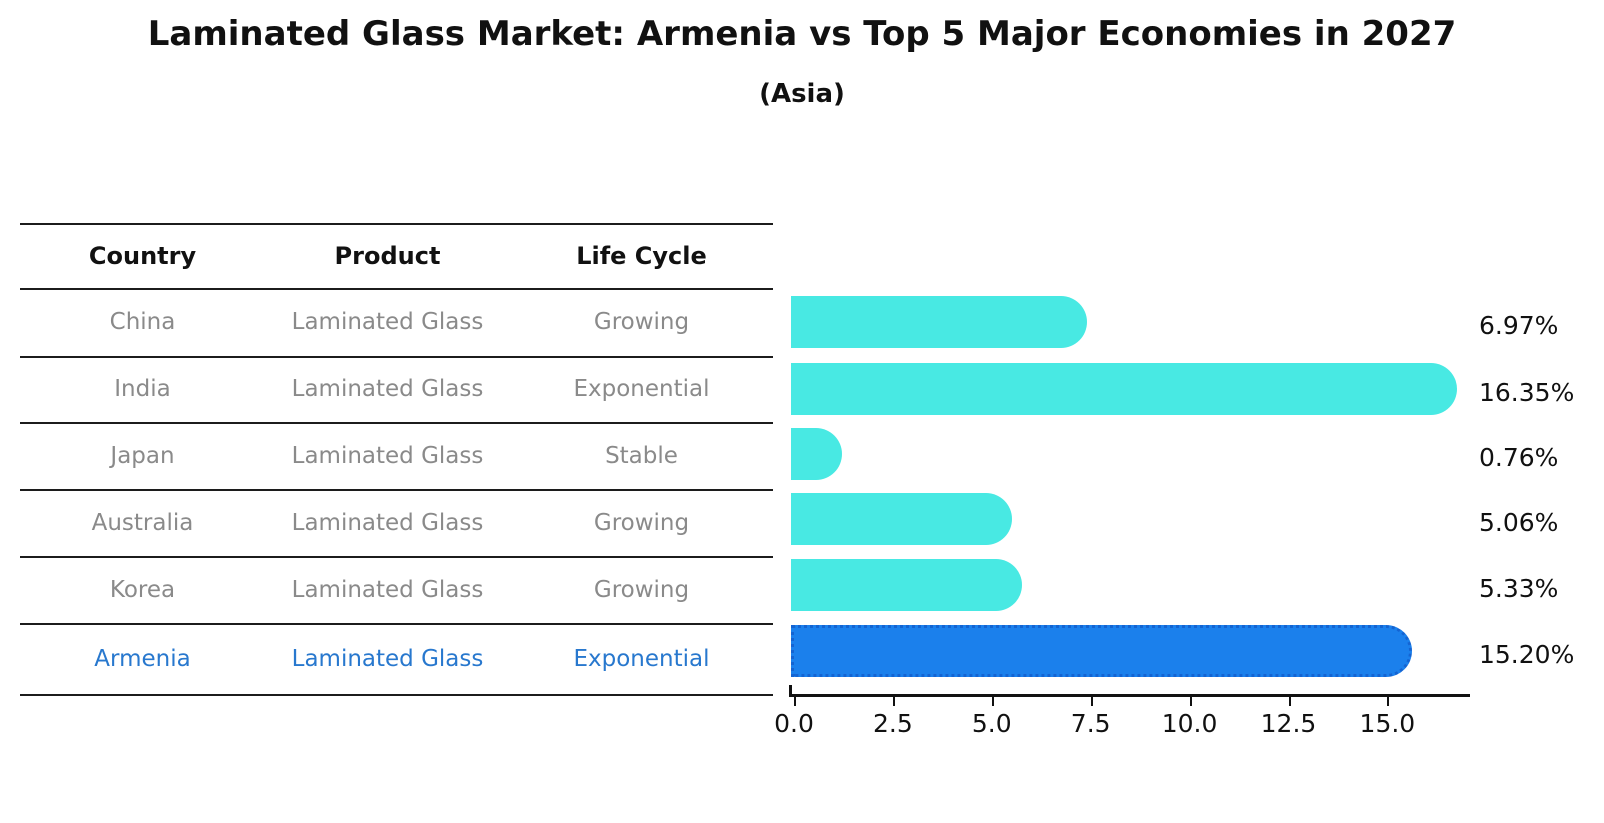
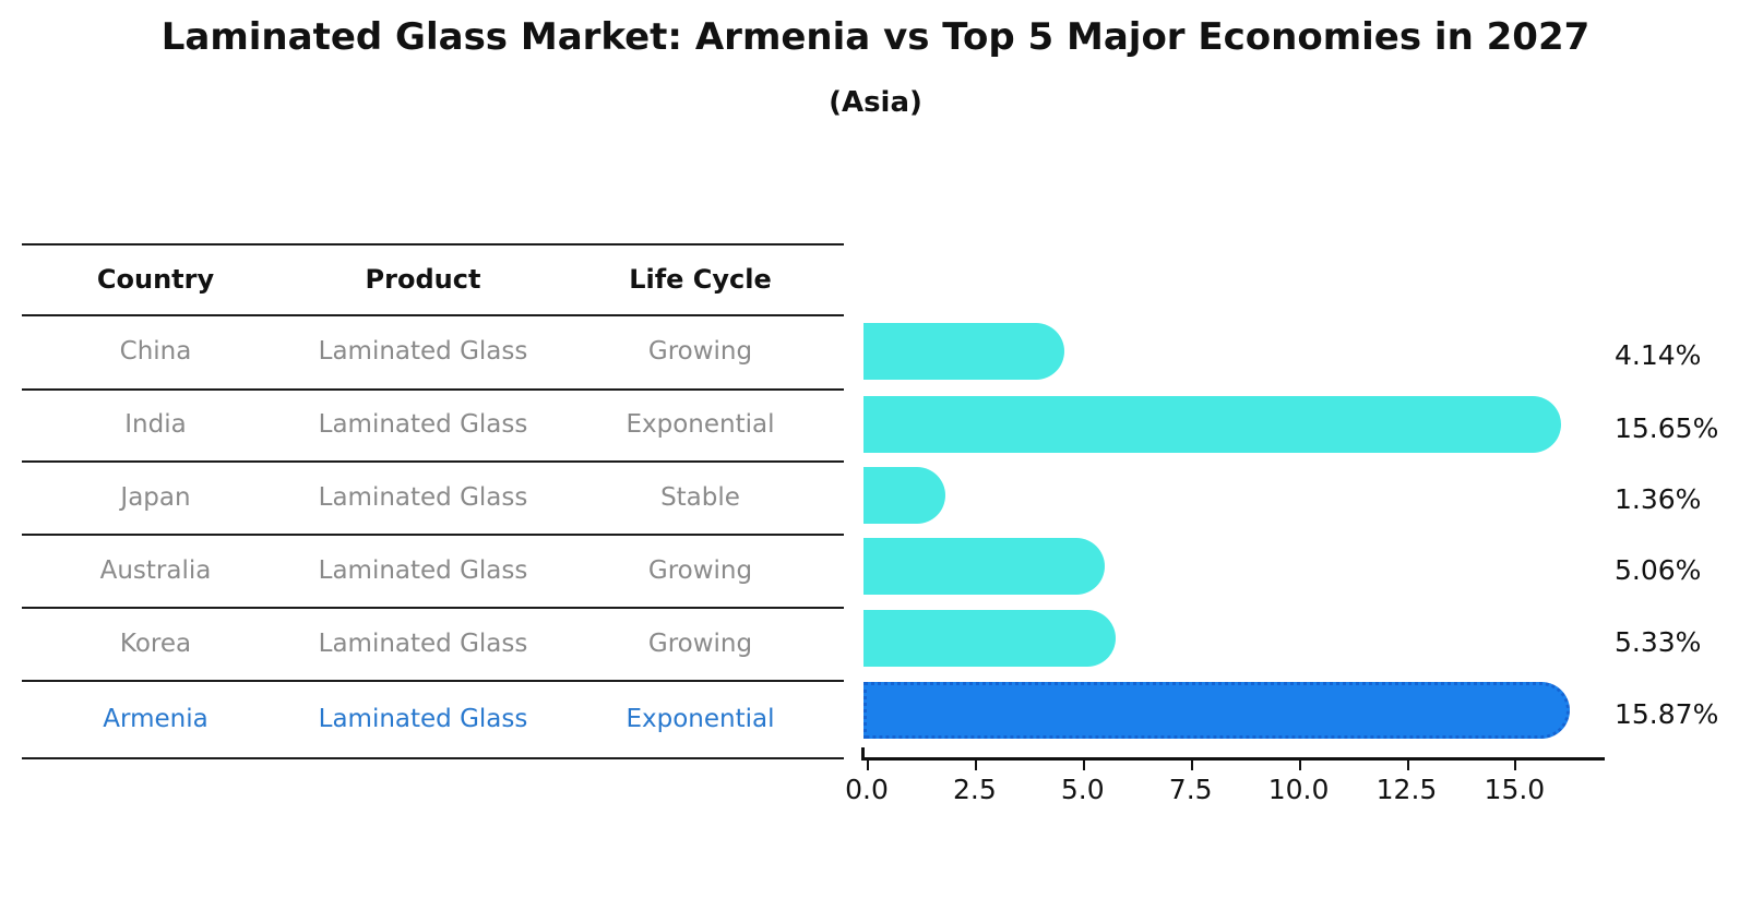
China: 6.97% -> 4.14%
India: 16.35% -> 15.65%
Japan: 0.76% -> 1.36%
Armenia: 15.20% -> 15.87%
